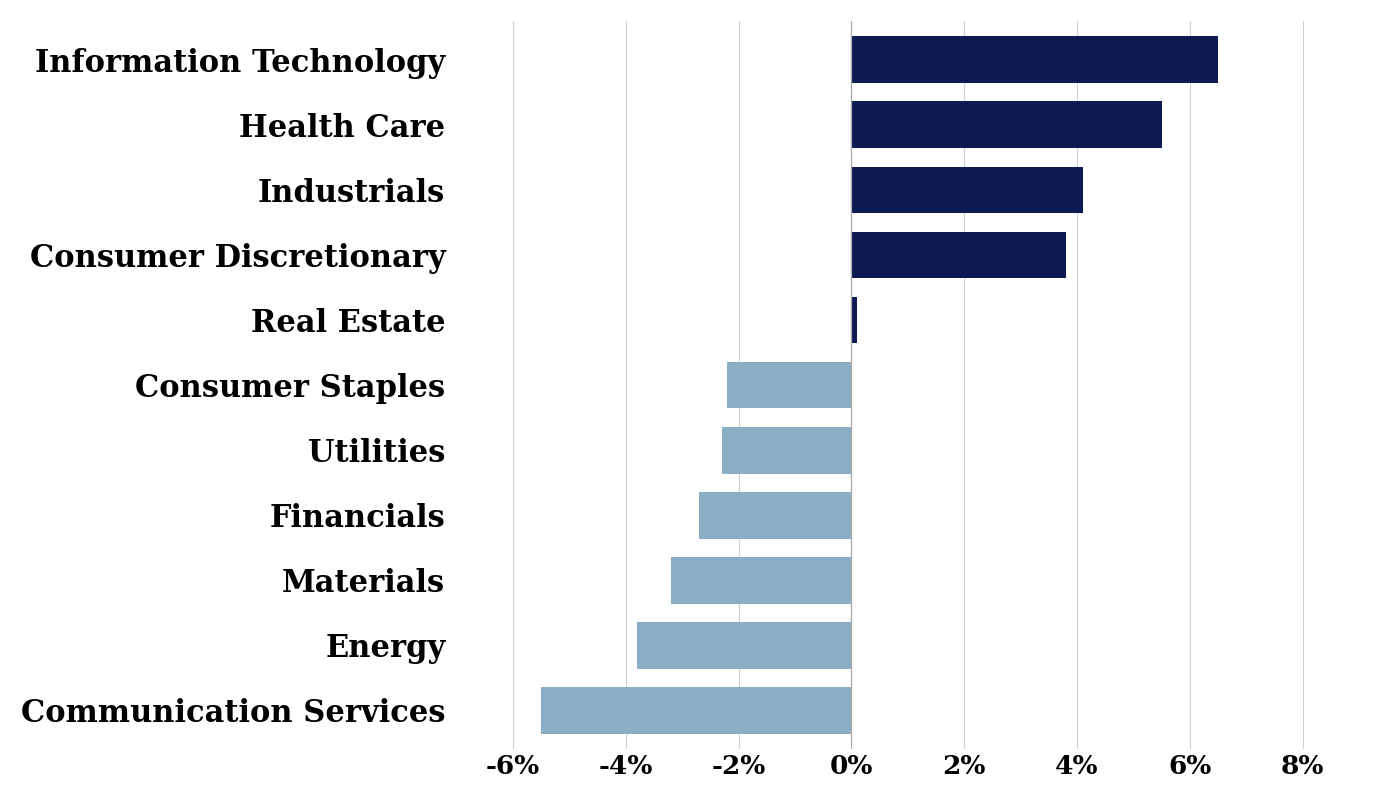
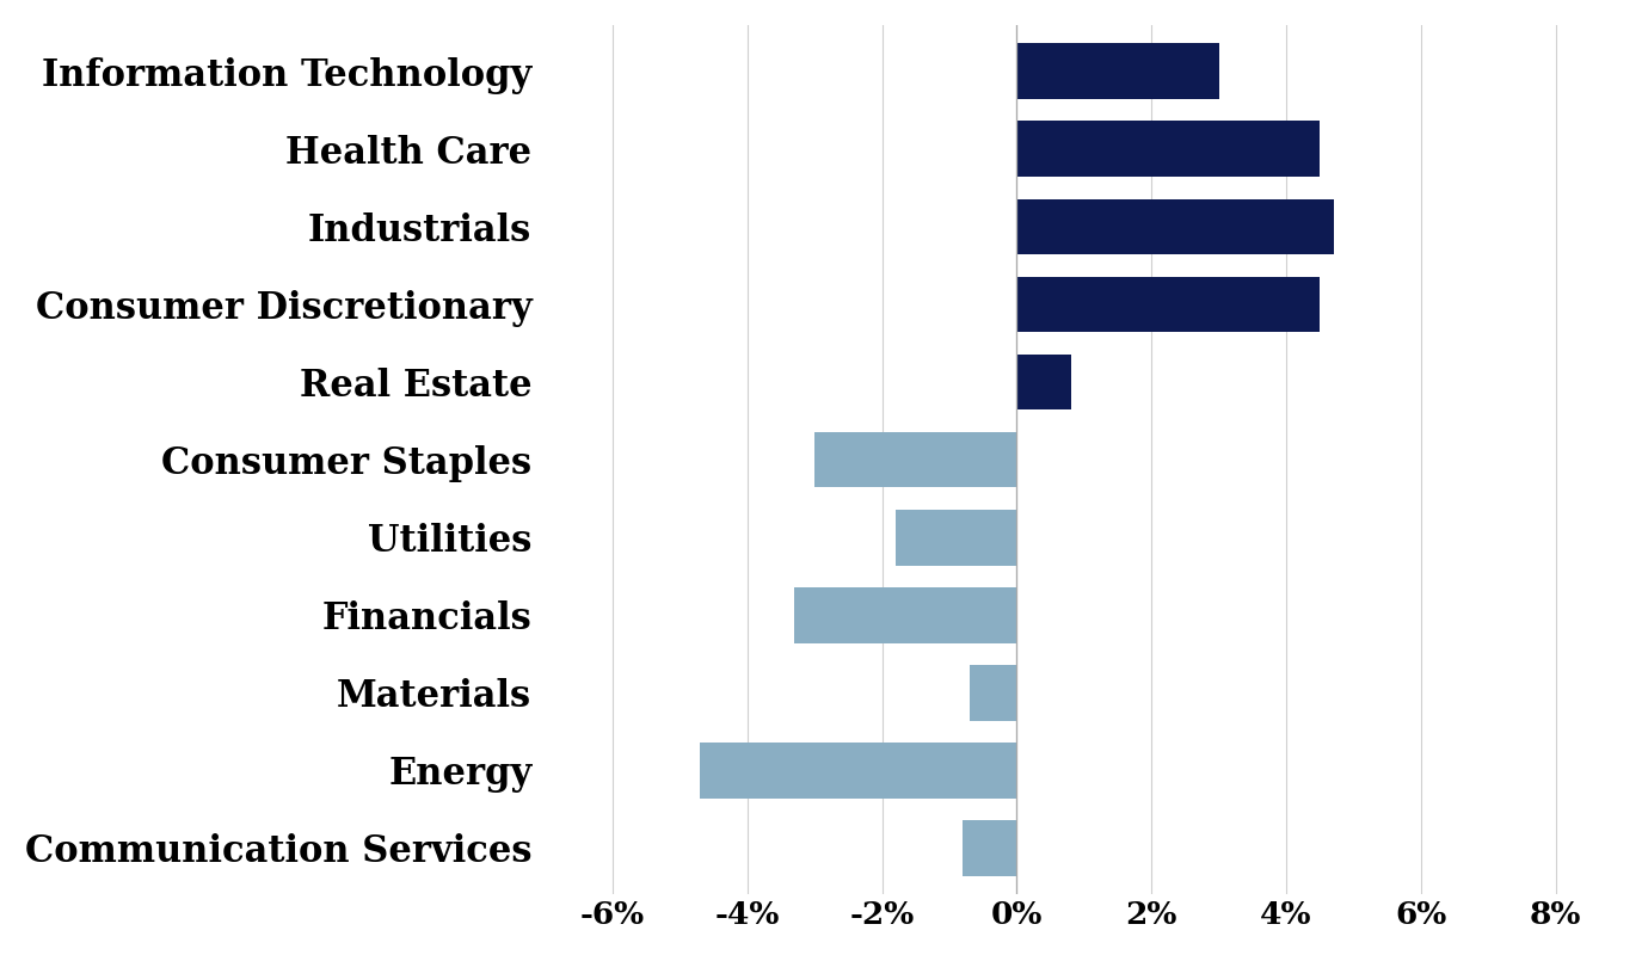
Information Technology: 6.5% -> 3.0%
Health Care: 5.5% -> 4.5%
Industrials: 4.1% -> 4.7%
Consumer Discretionary: 3.8% -> 4.5%
Real Estate: 0.1% -> 0.8%
Consumer Staples: -2.2% -> -3.0%
Utilities: -2.3% -> -1.8%
Financials: -2.7% -> -3.3%
Materials: -3.2% -> -0.7%
Energy: -3.8% -> -4.7%
Communication Services: -5.5% -> -0.8%
